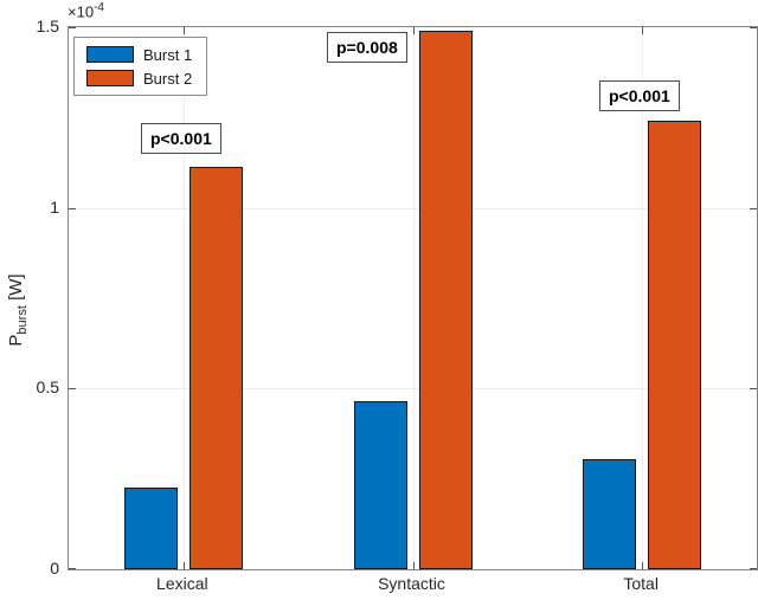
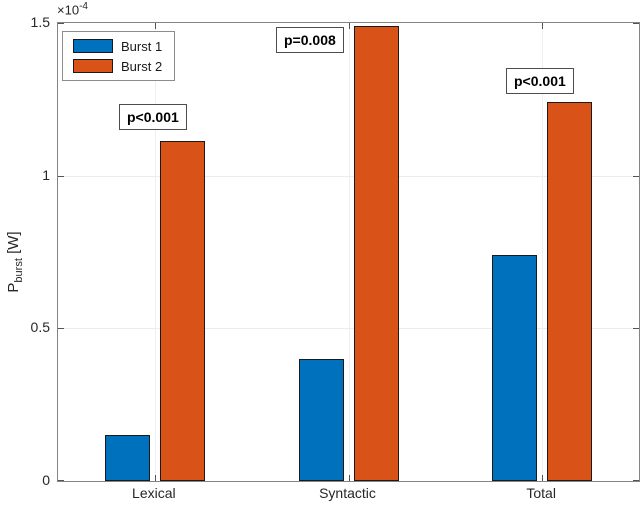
Burst 1/Lexical: 0.23 -> 0.15
Burst 1/Syntactic: 0.47 -> 0.40
Burst 1/Total: 0.30 -> 0.74
